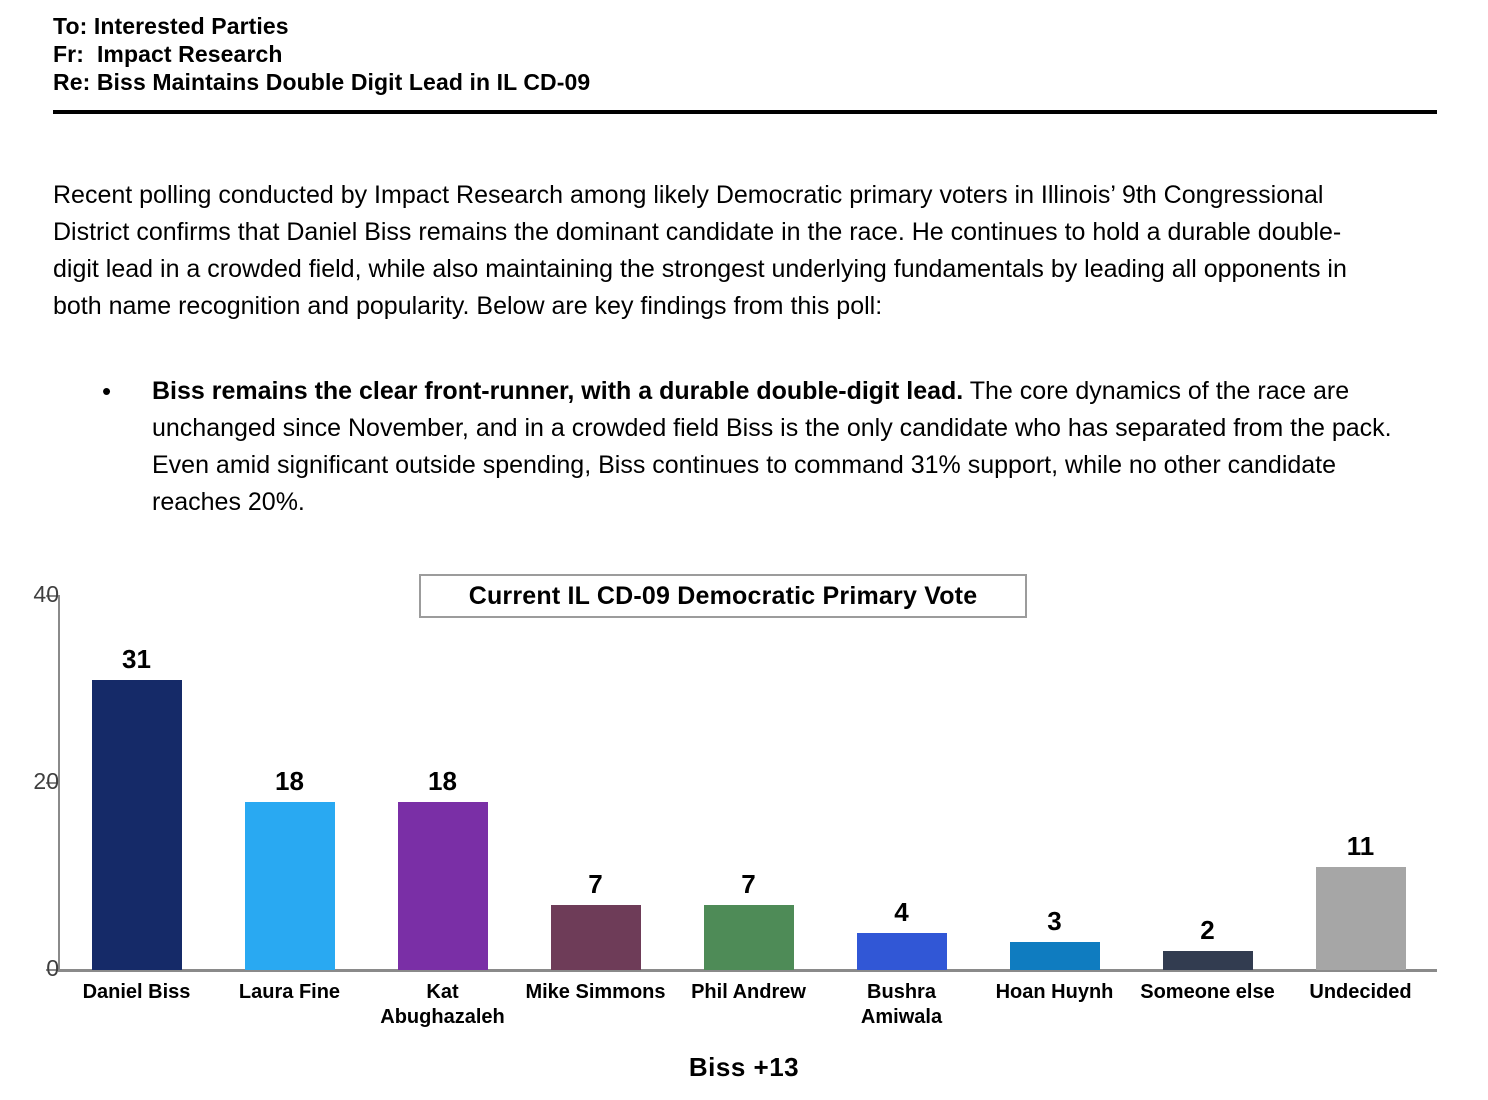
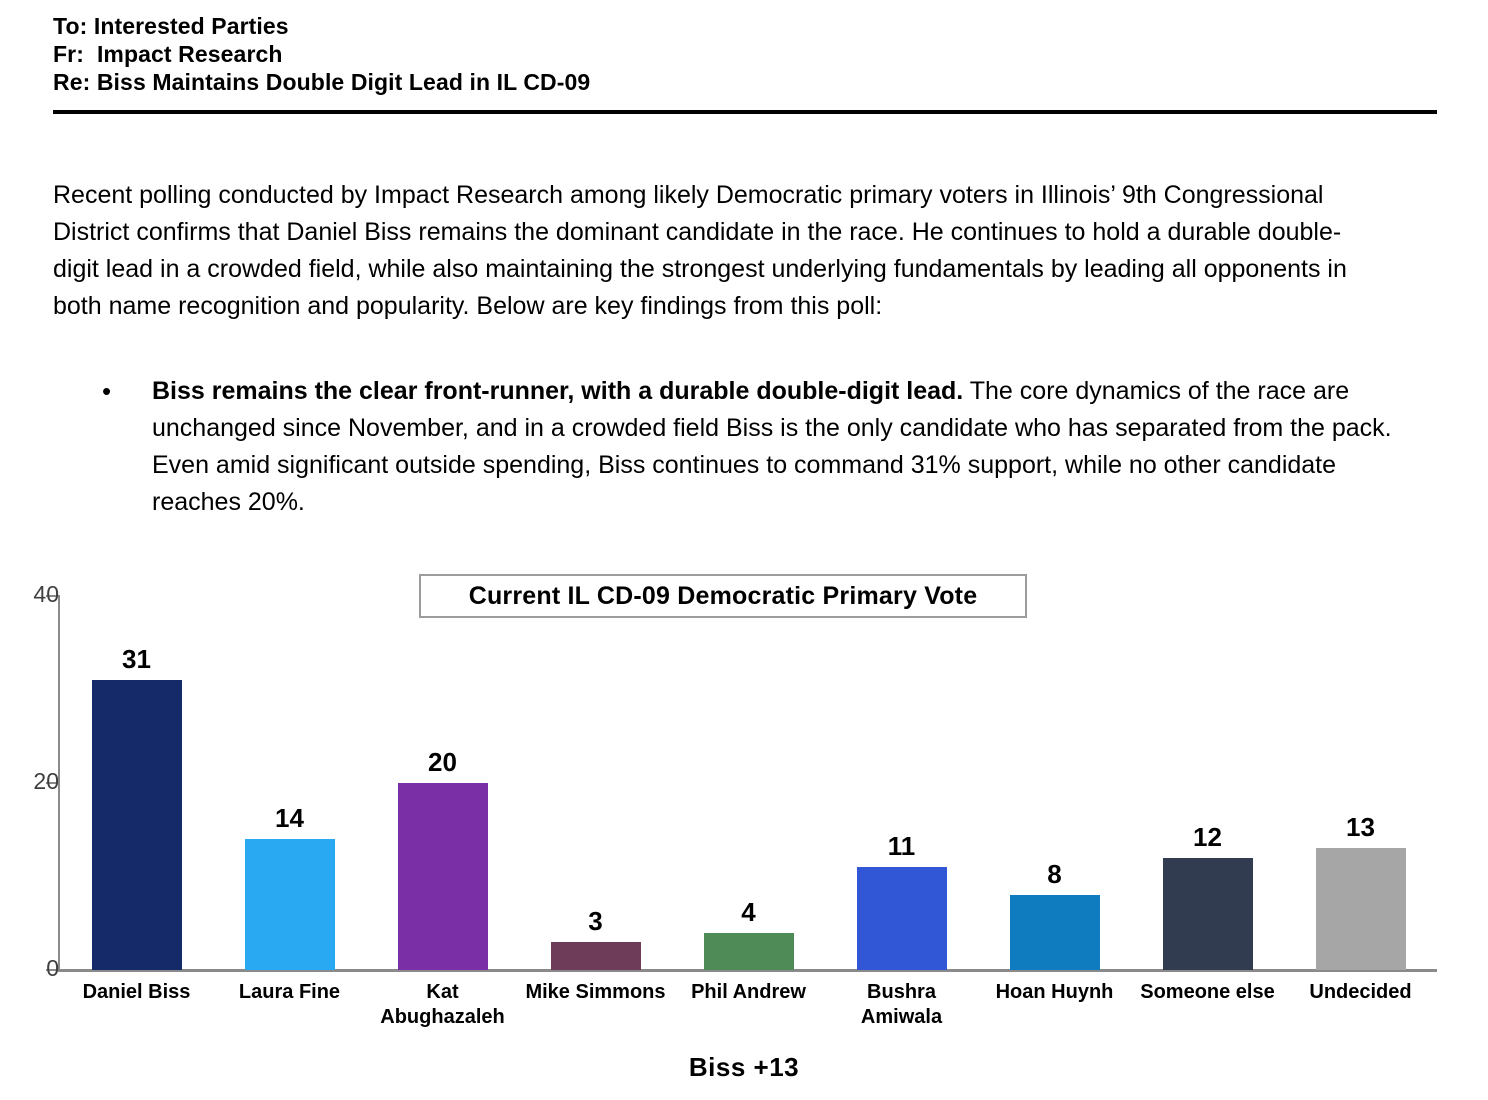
Laura Fine: 18 -> 14
Kat Abughazaleh: 18 -> 20
Mike Simmons: 7 -> 3
Phil Andrew: 7 -> 4
Bushra Amiwala: 4 -> 11
Hoan Huynh: 3 -> 8
Someone else: 2 -> 12
Undecided: 11 -> 13
